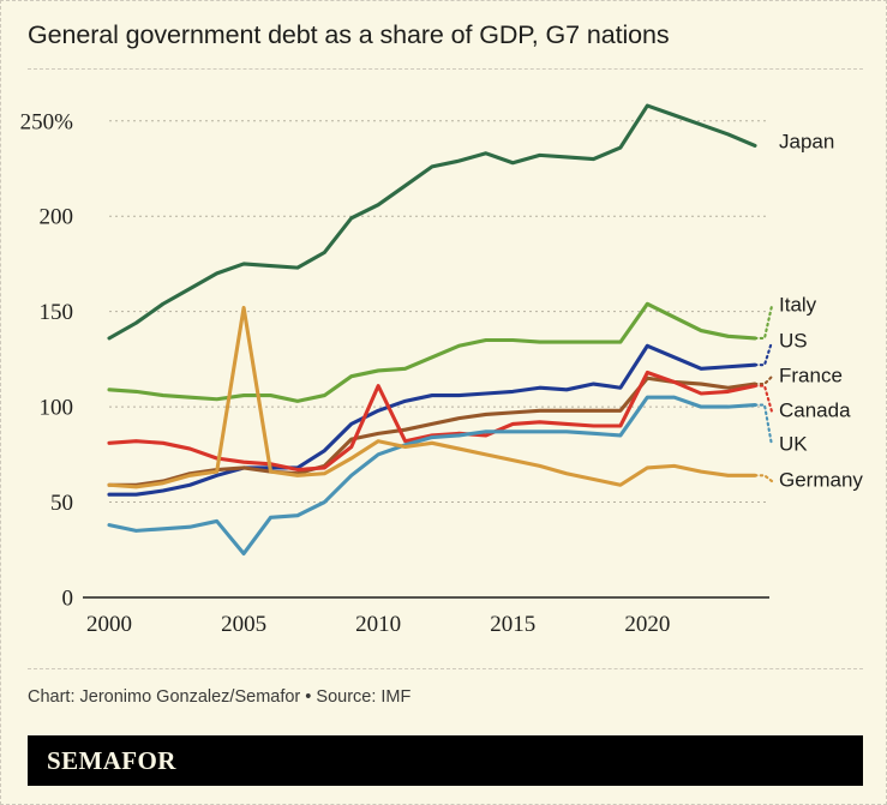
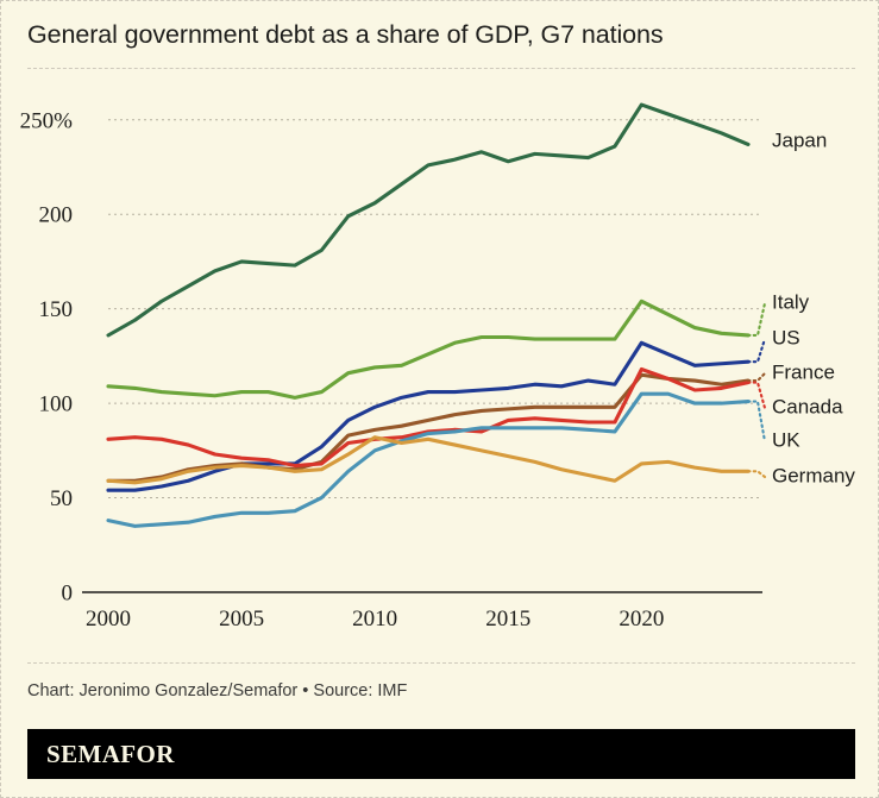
UK/2005: 23% -> 42%
Germany/2005: 152% -> 67%
Canada/2010: 111% -> 81%
